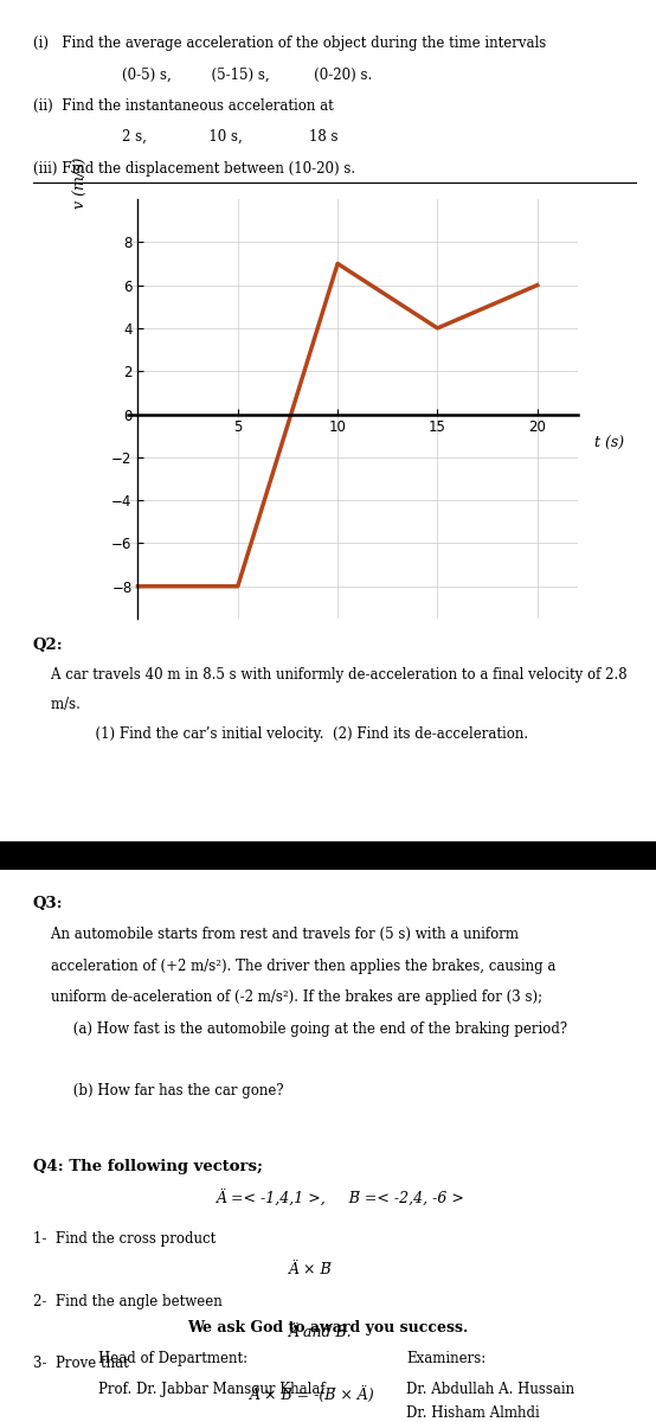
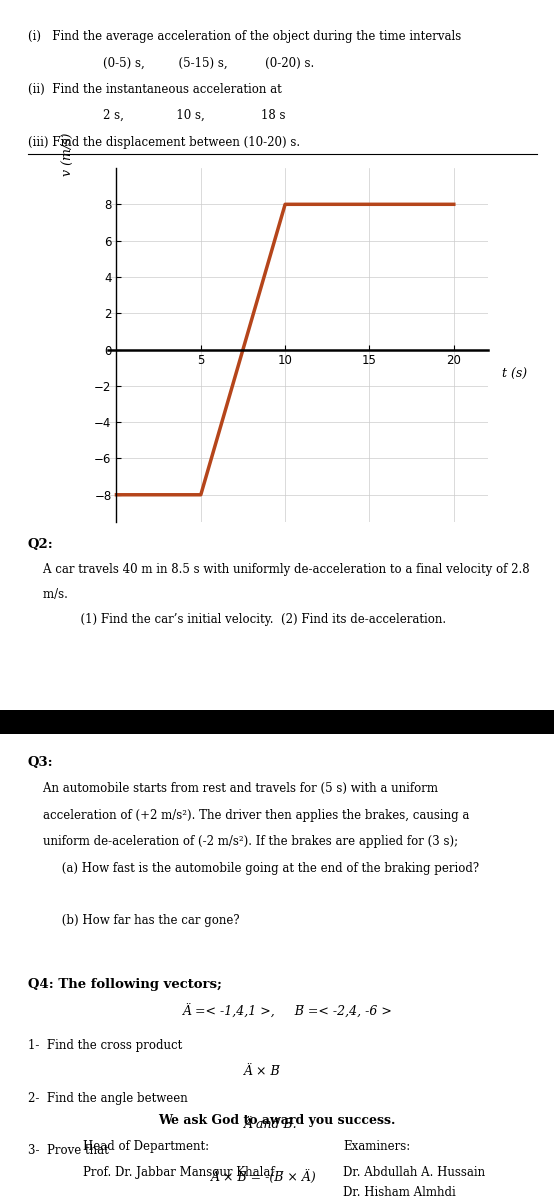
10: 7 -> 8
15: 4 -> 8
20: 6 -> 8
